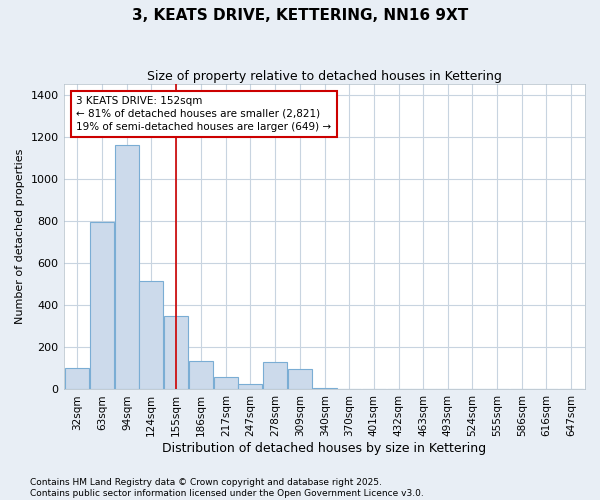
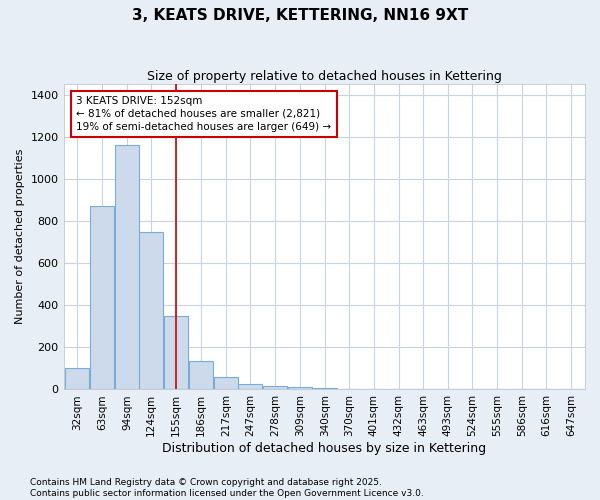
63sqm: 795 -> 870
124sqm: 515 -> 750
278sqm: 130 -> 18
309sqm: 95 -> 13
